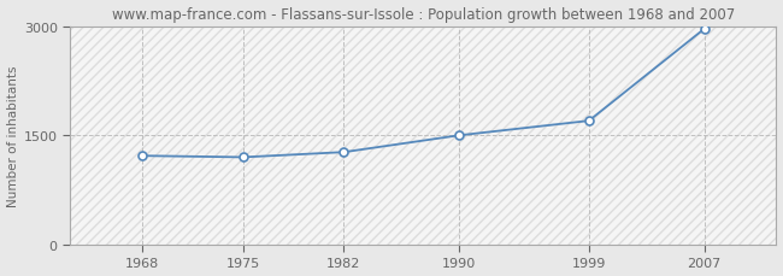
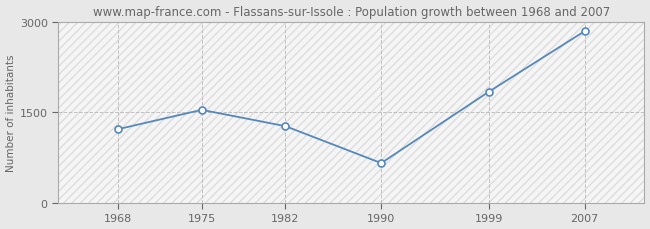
1975: 1200 -> 1540
1990: 1500 -> 660
1999: 1700 -> 1840
2007: 2960 -> 2840
